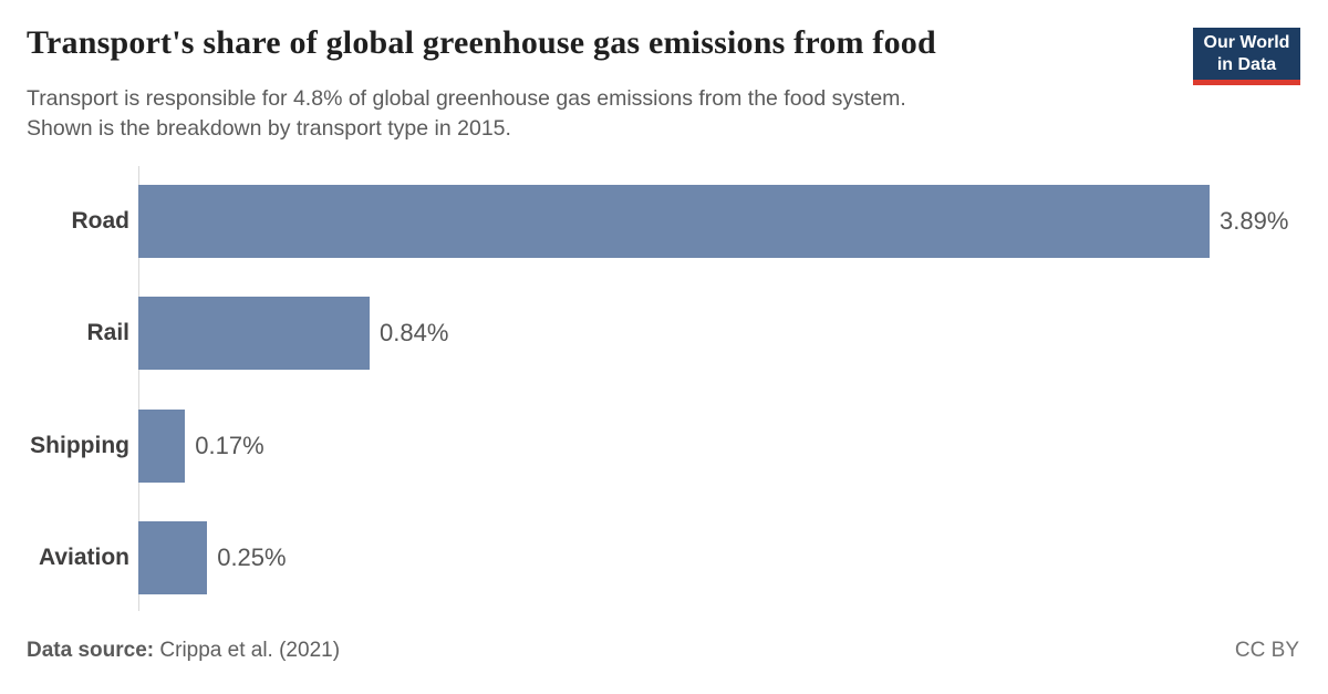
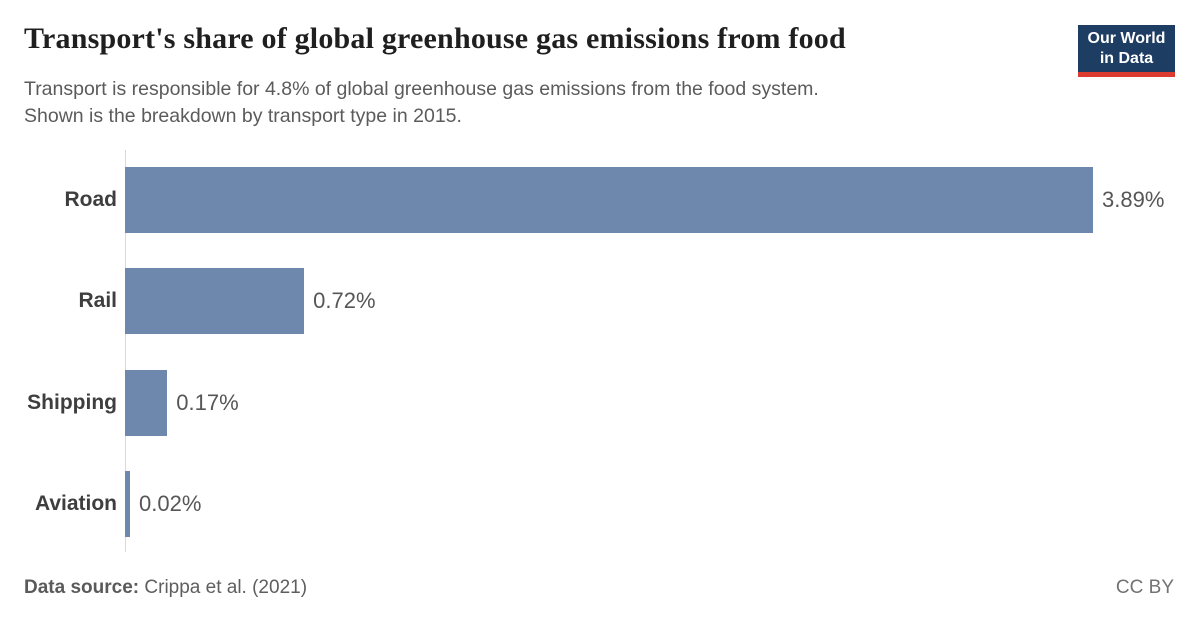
Rail: 0.84% -> 0.72%
Aviation: 0.25% -> 0.02%
